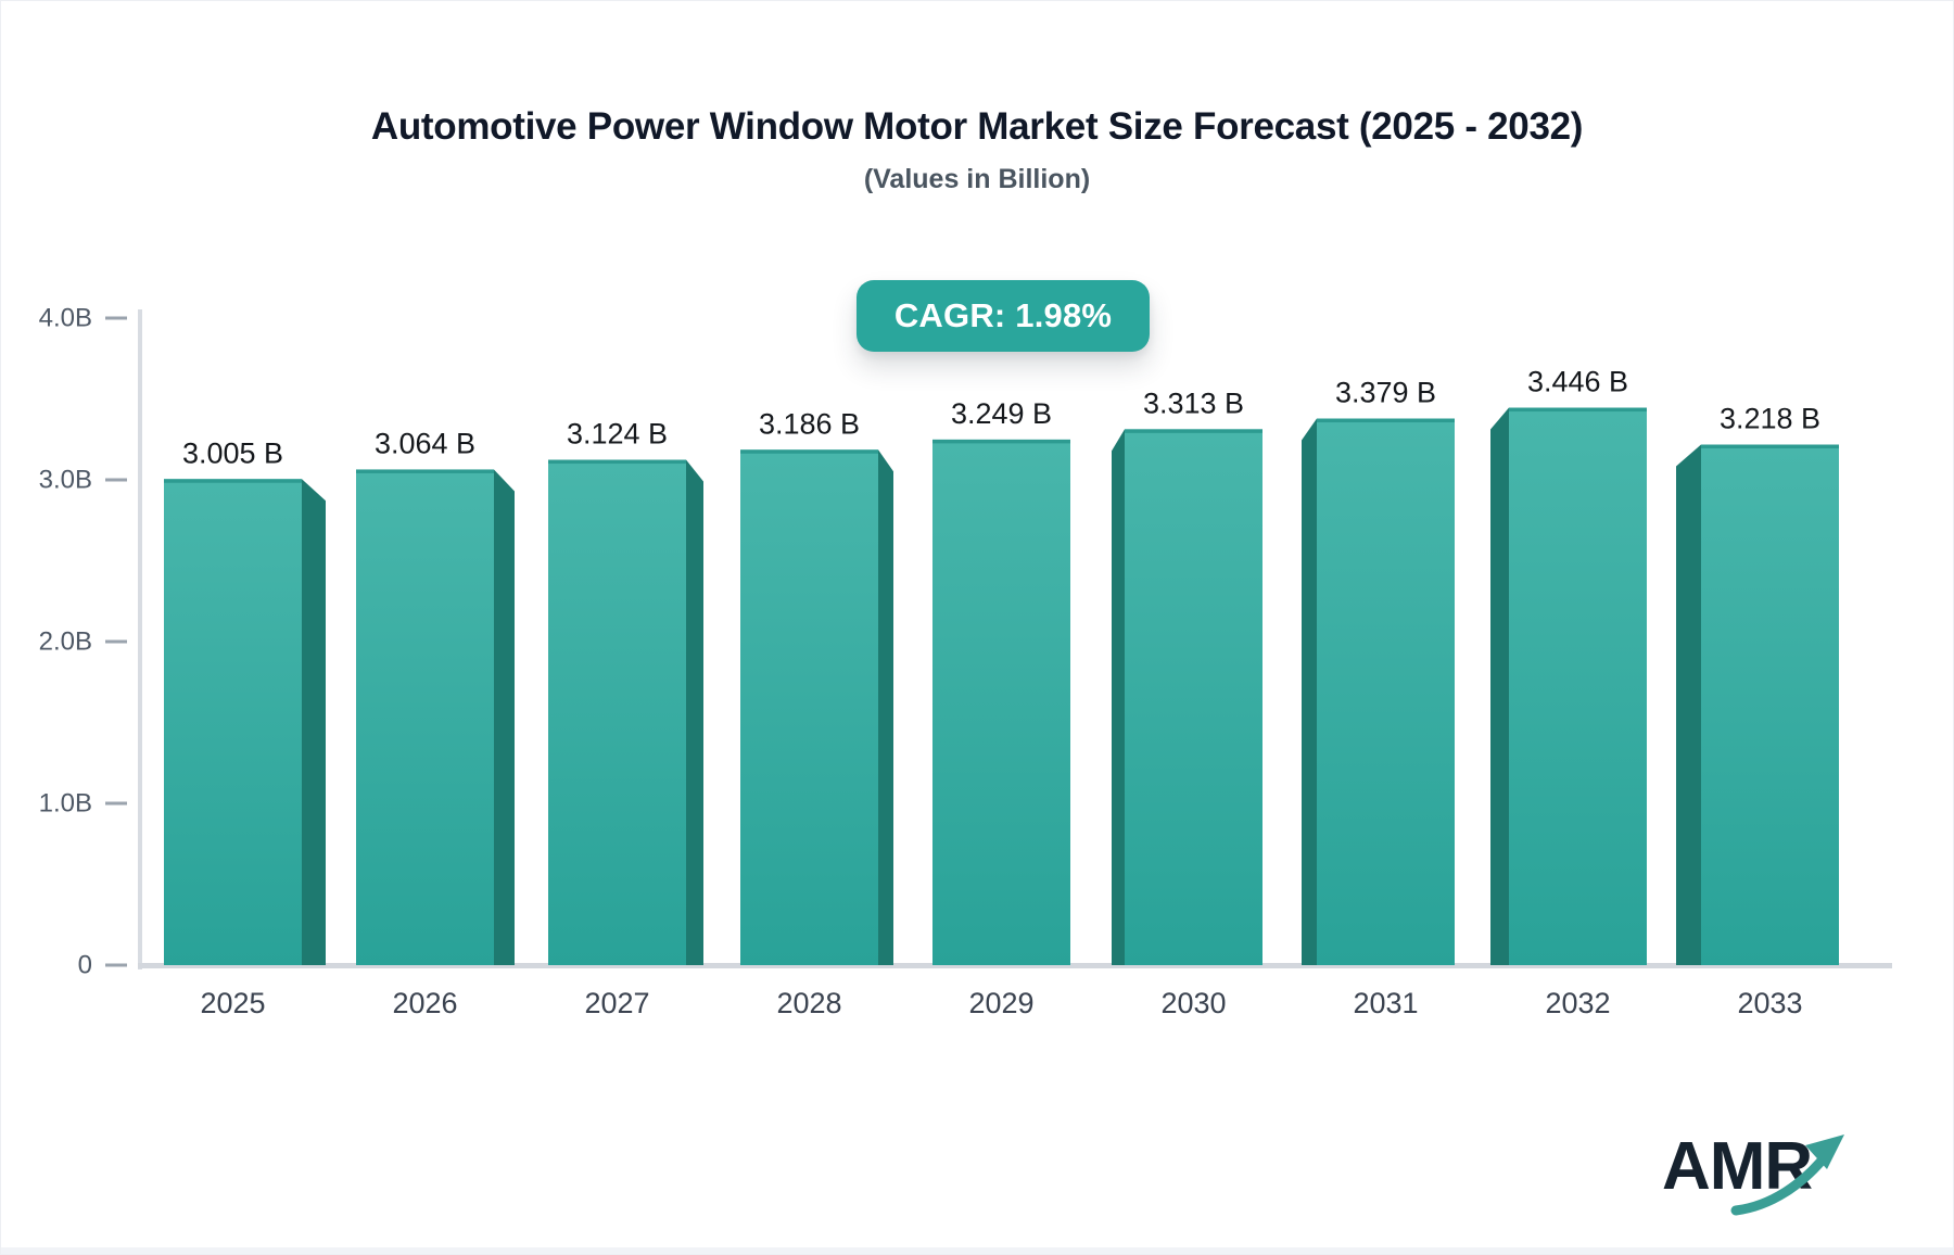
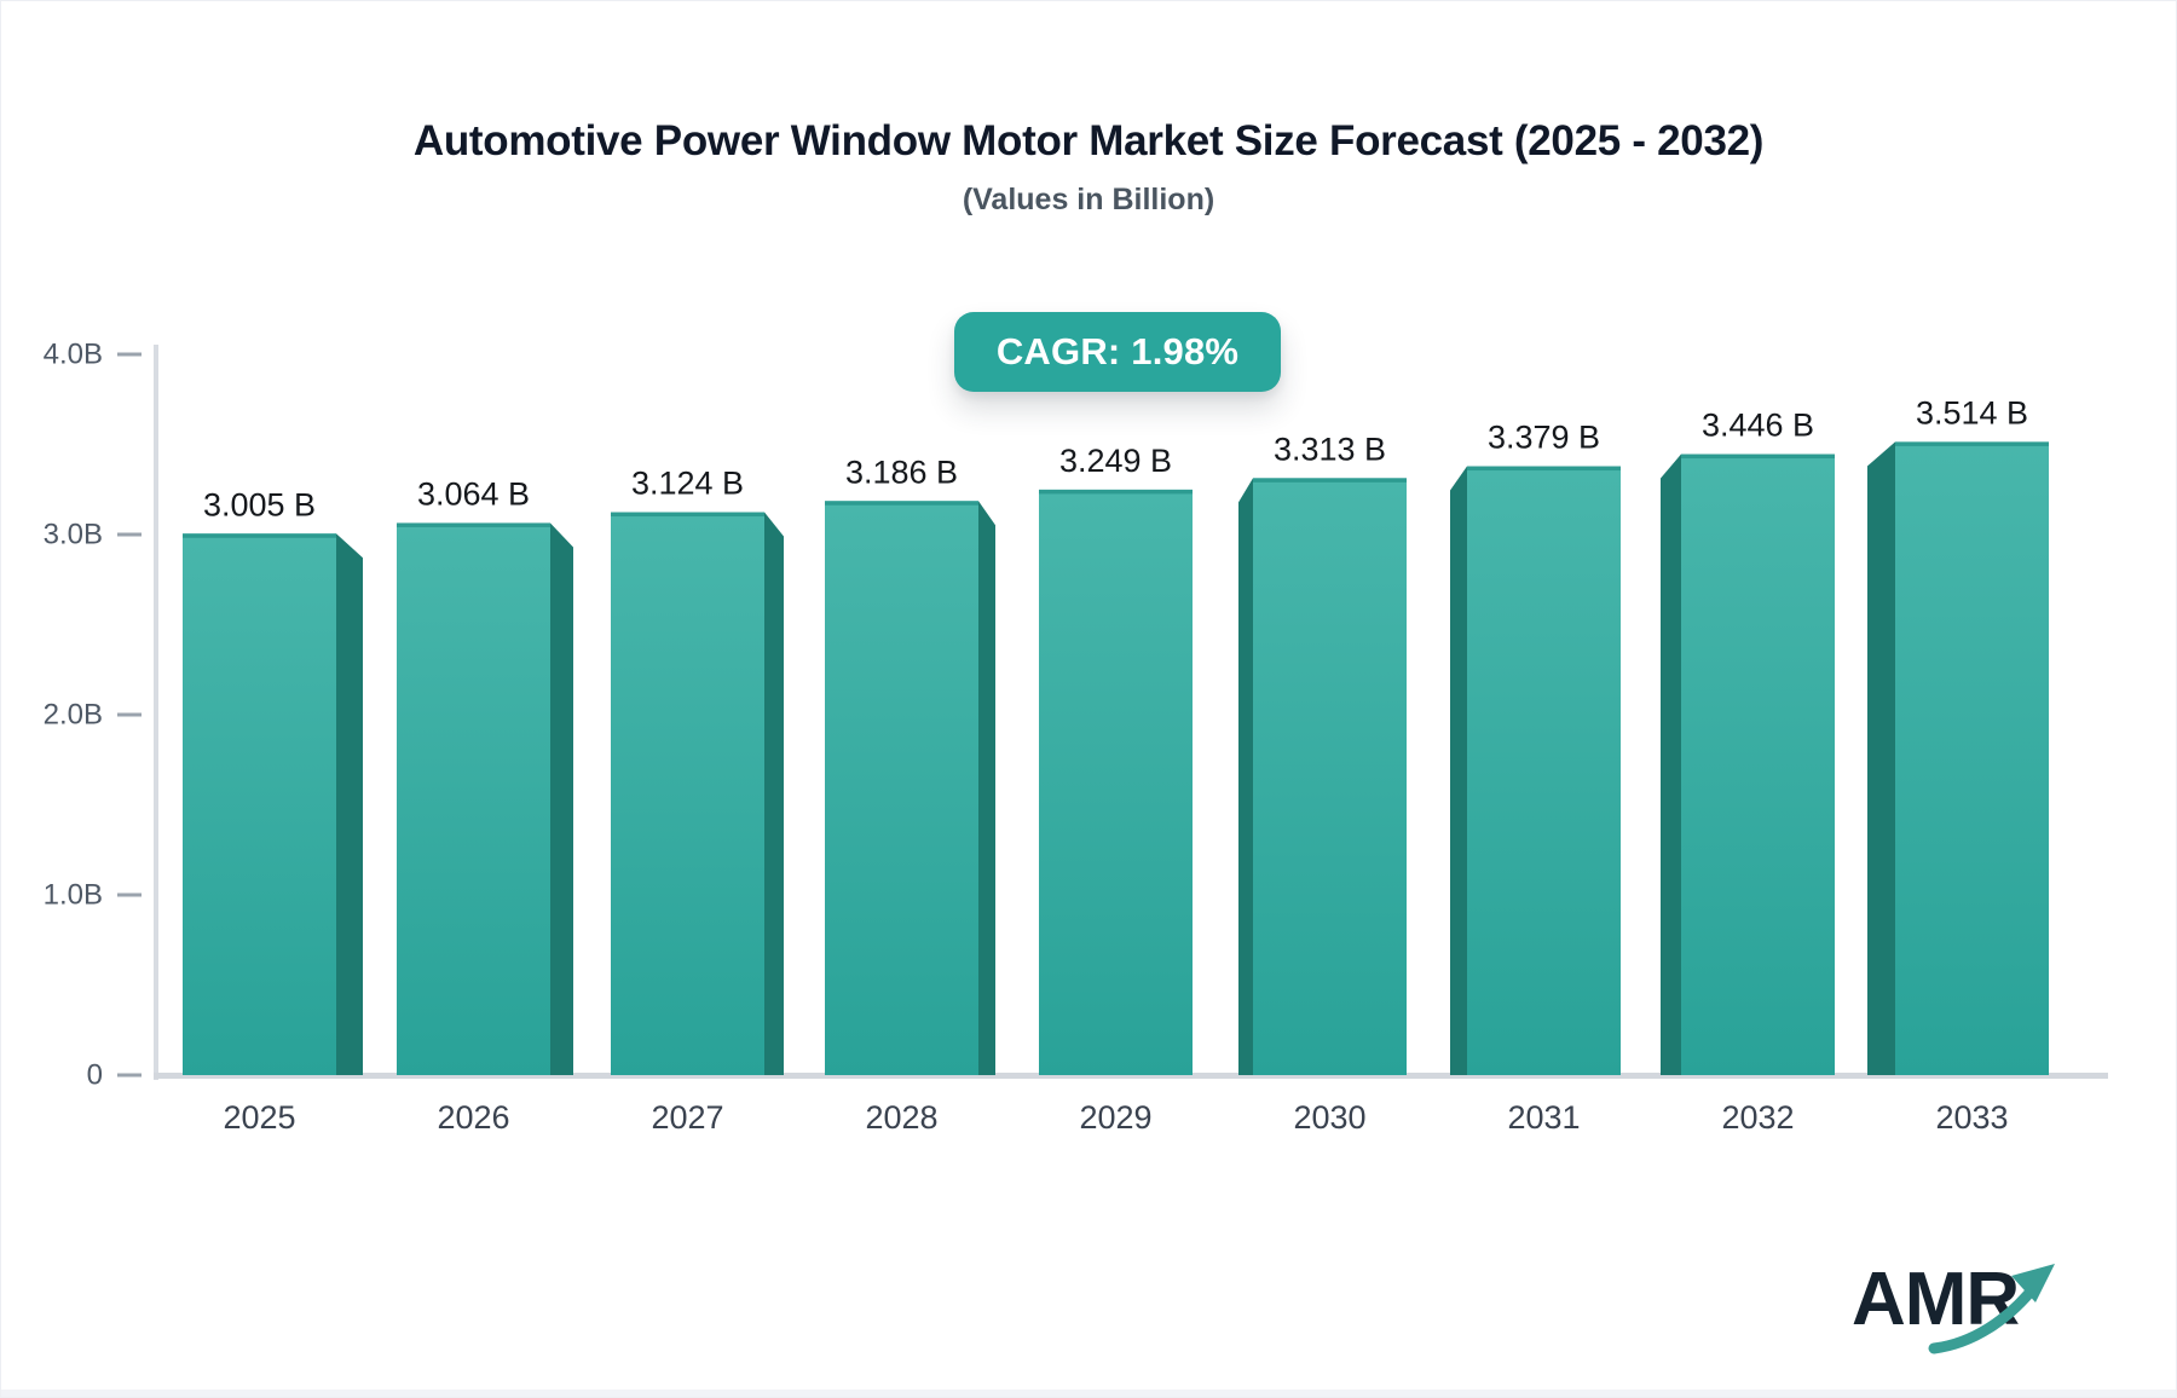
2033: 3.218 -> 3.514
